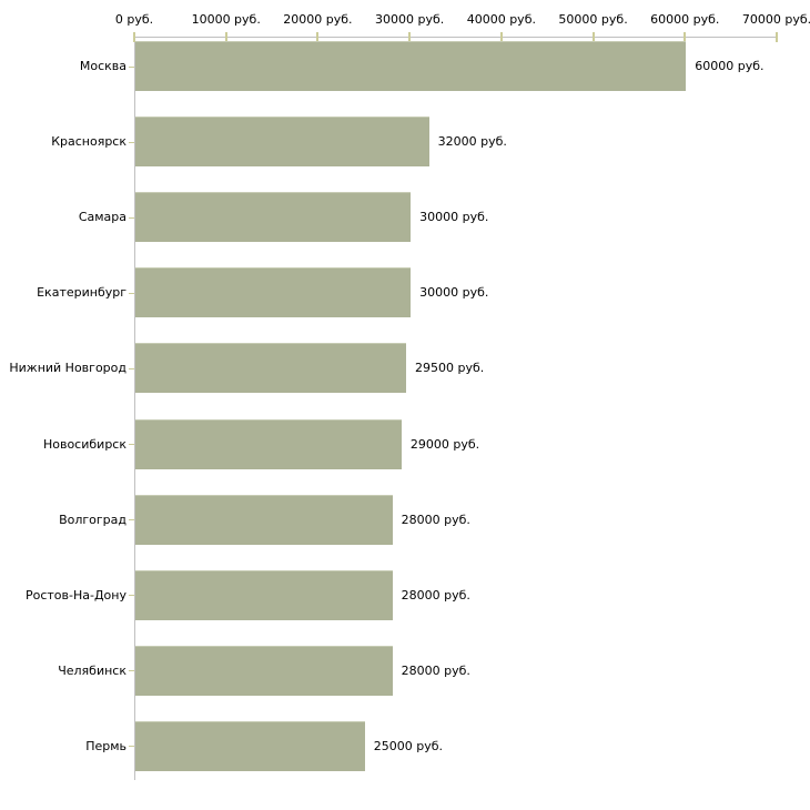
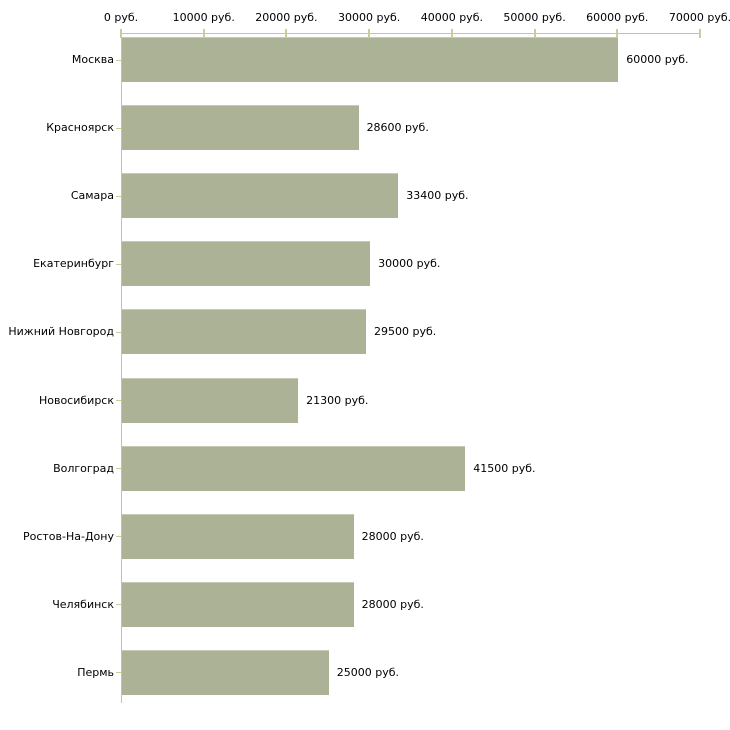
Красноярск: 32000 -> 28600
Самара: 30000 -> 33400
Новосибирск: 29000 -> 21300
Волгоград: 28000 -> 41500
